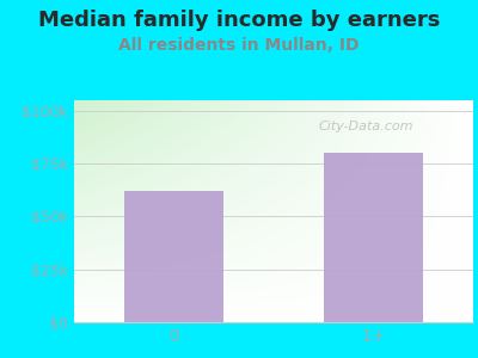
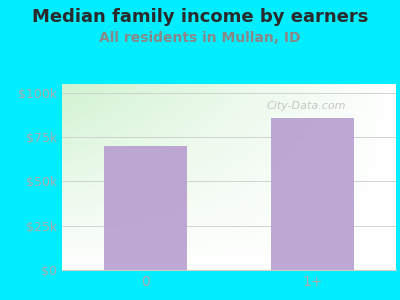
0: $62k -> $70k
1+: $80k -> $86k
